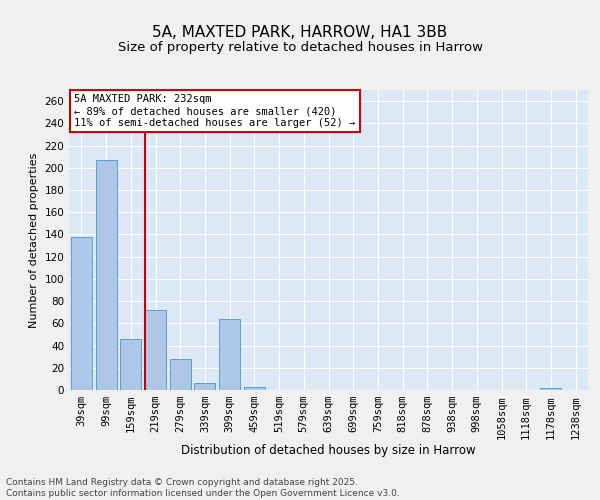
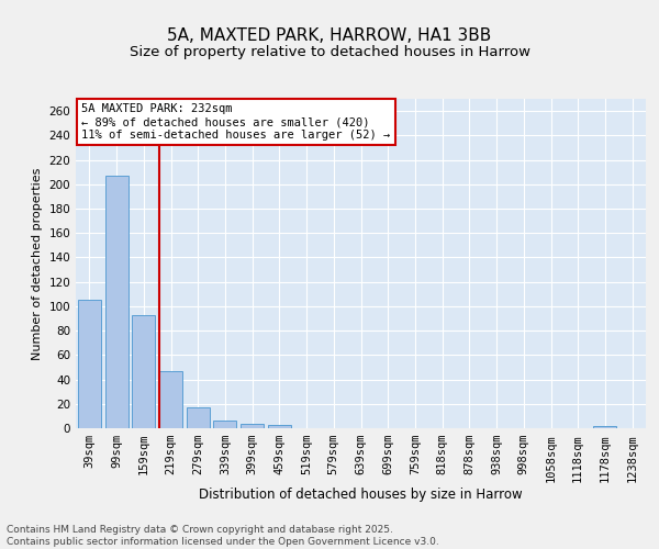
39sqm: 138 -> 105
159sqm: 46 -> 93
219sqm: 72 -> 47
279sqm: 28 -> 17
399sqm: 64 -> 4
